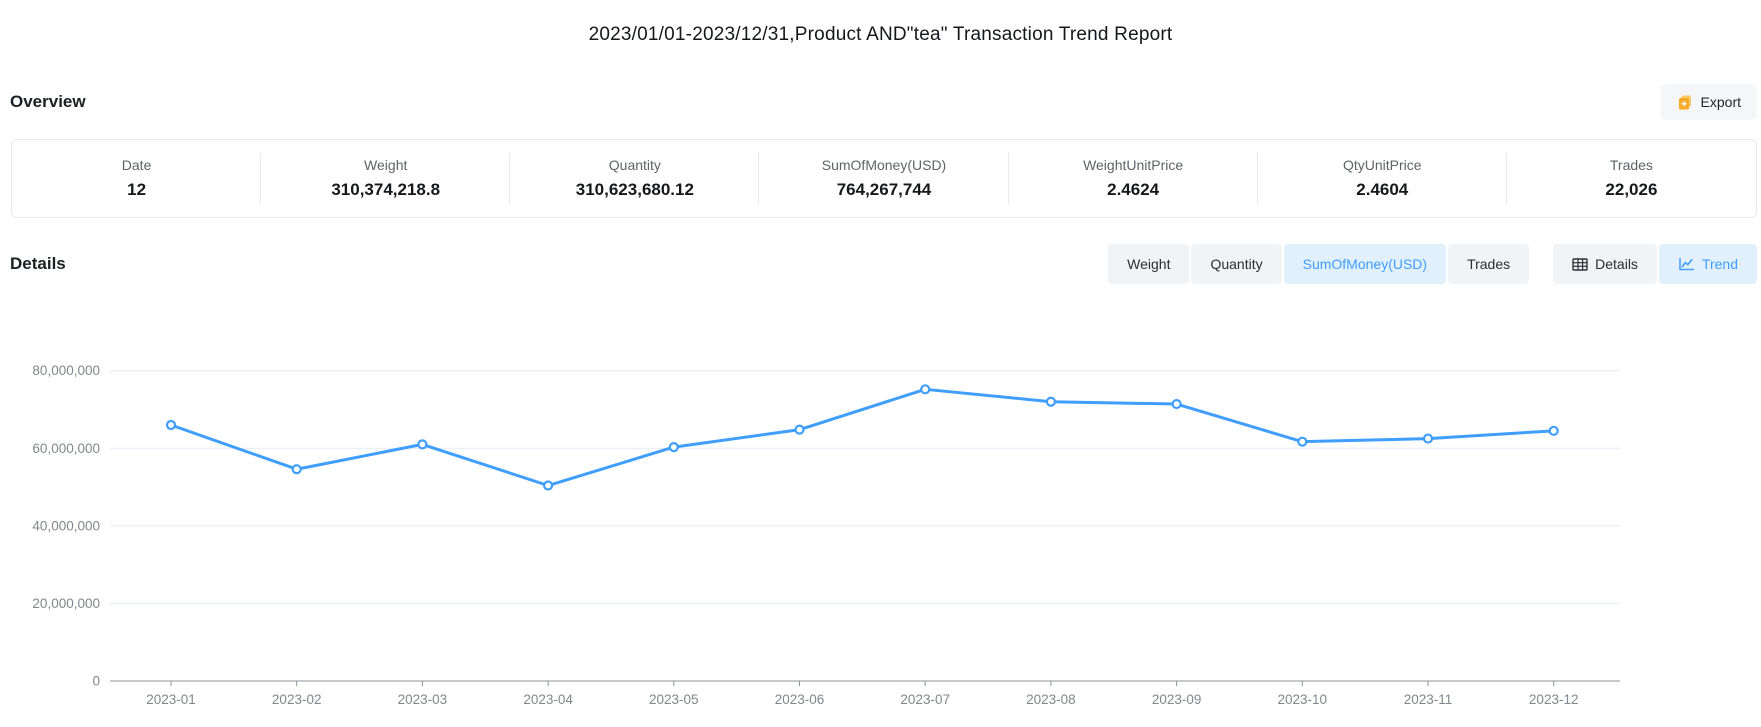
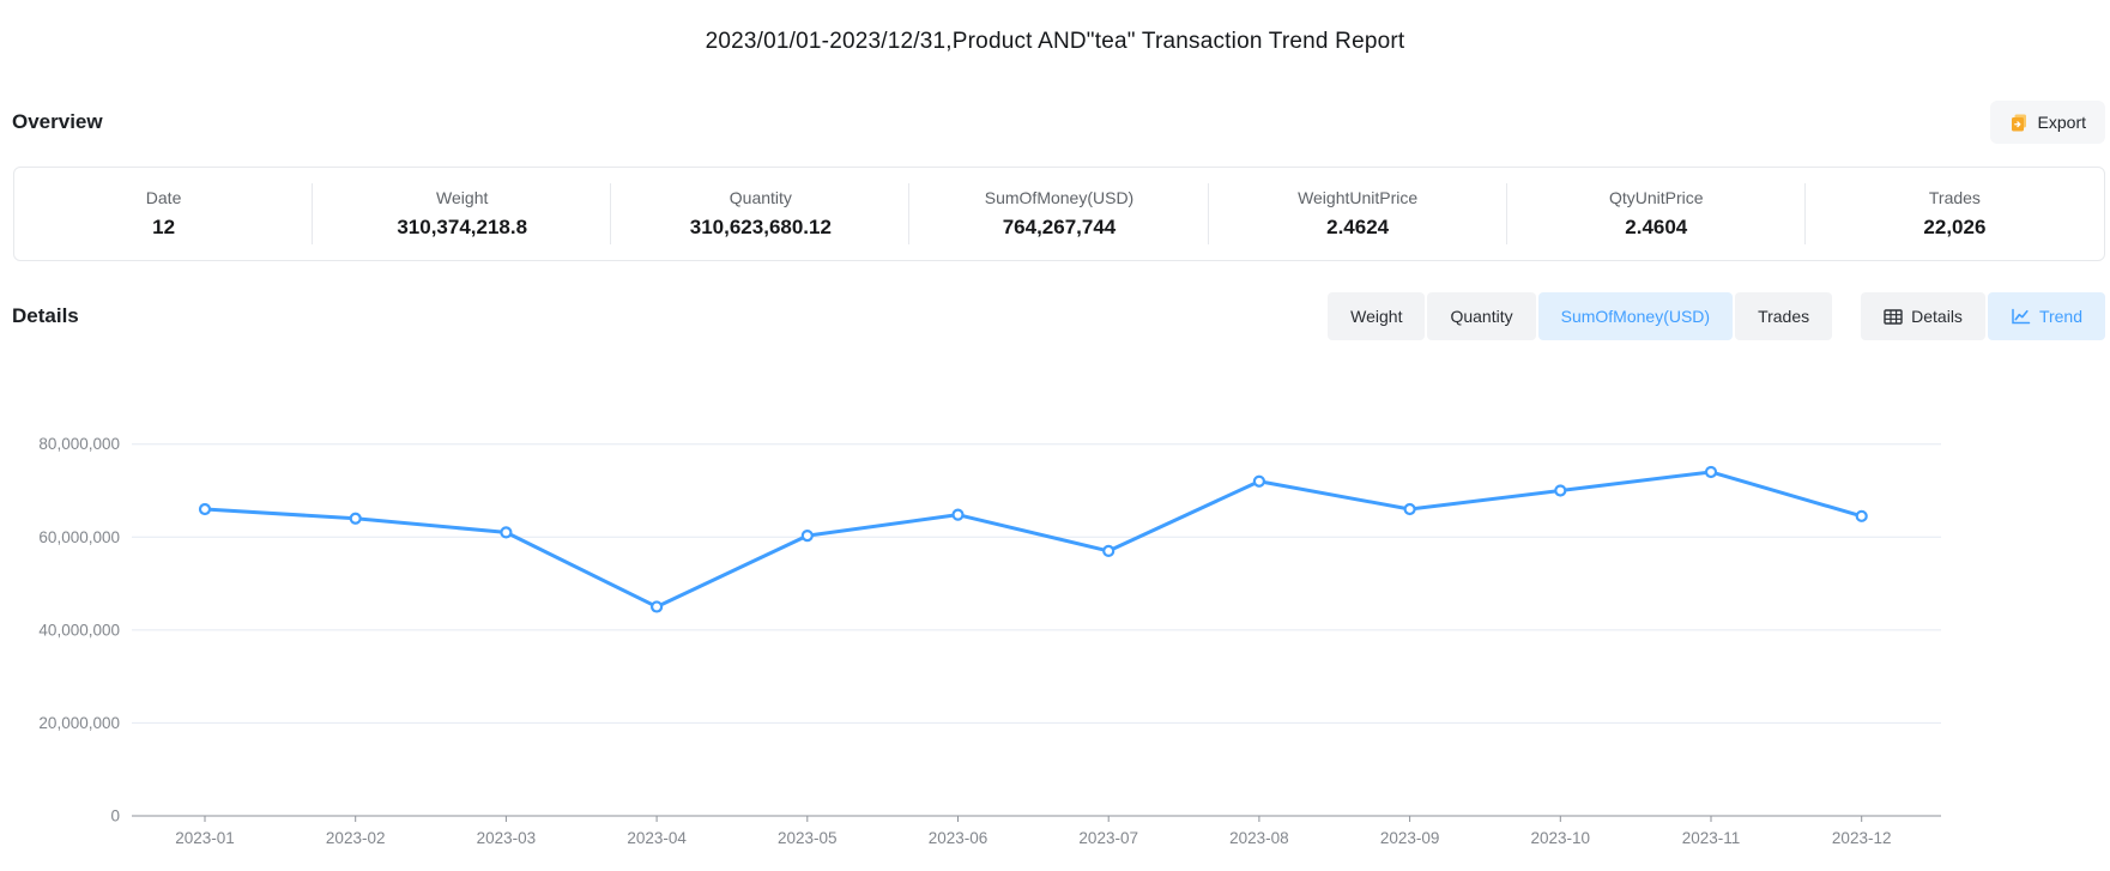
2023-02: 55000000 -> 64000000
2023-04: 50000000 -> 45000000
2023-07: 75000000 -> 57000000
2023-09: 71000000 -> 66000000
2023-10: 62000000 -> 70000000
2023-11: 62000000 -> 74000000
